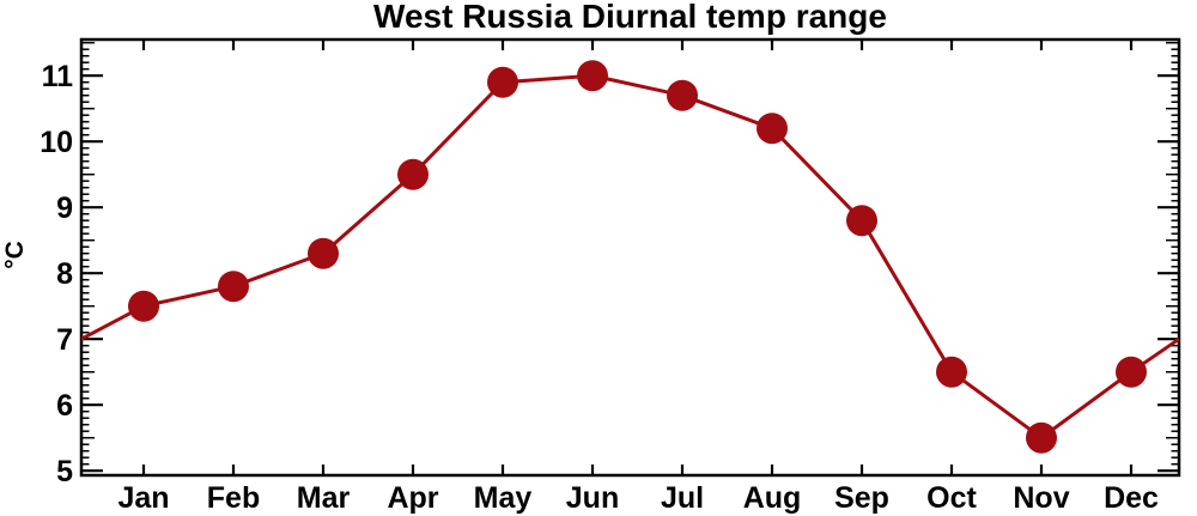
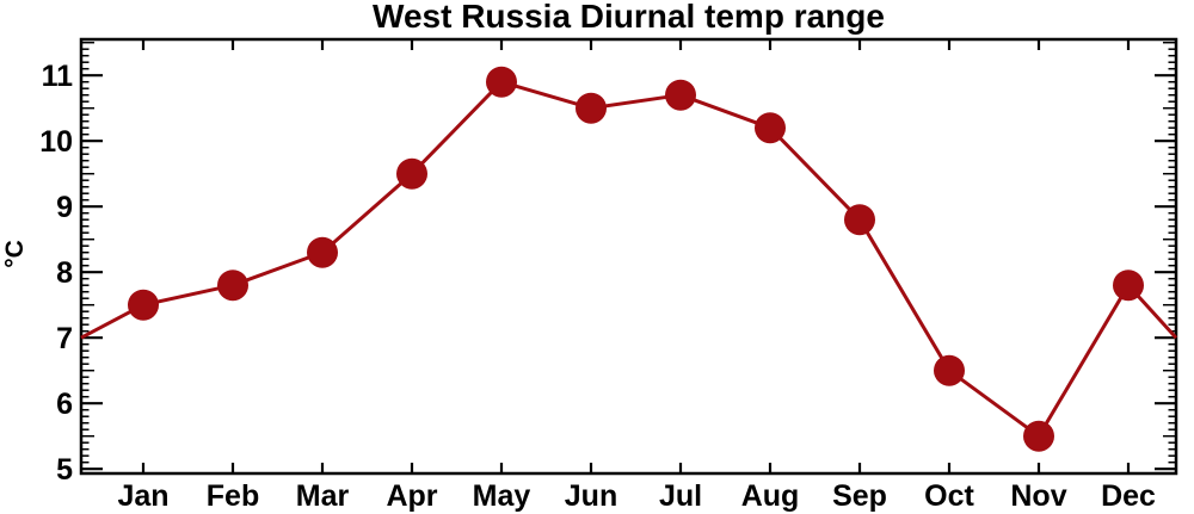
Jun: 11.0 -> 10.5
Dec: 6.5 -> 7.8
